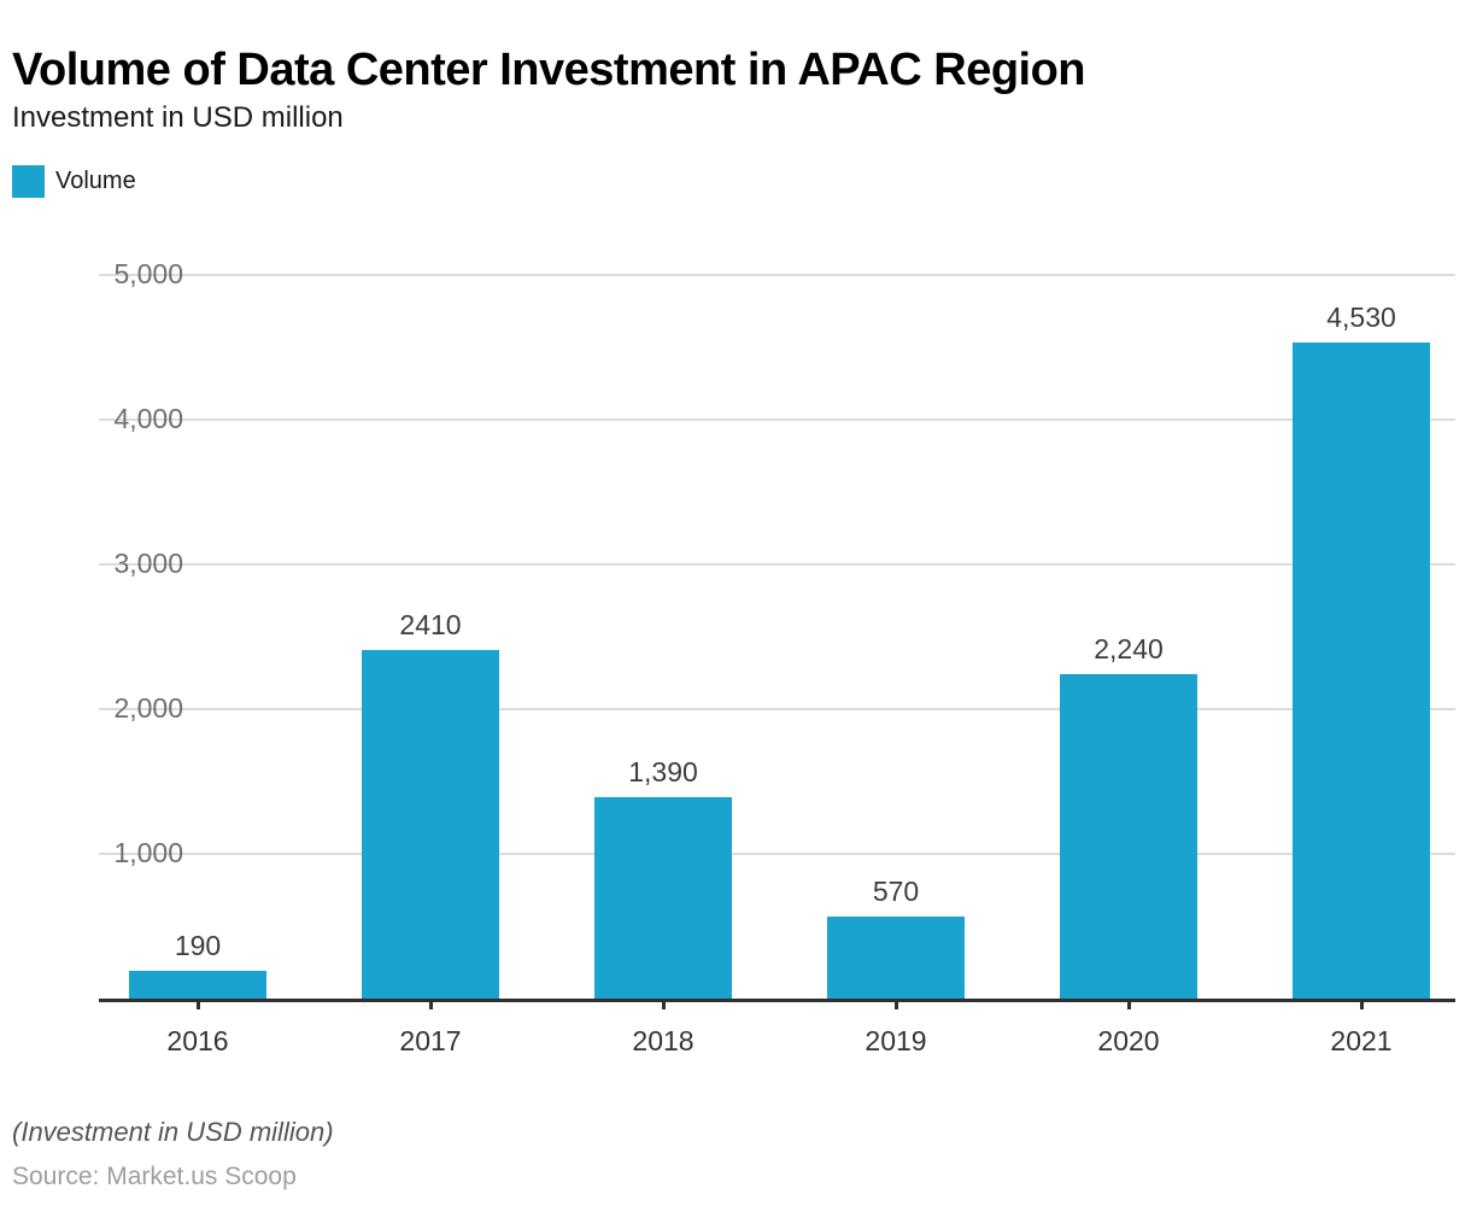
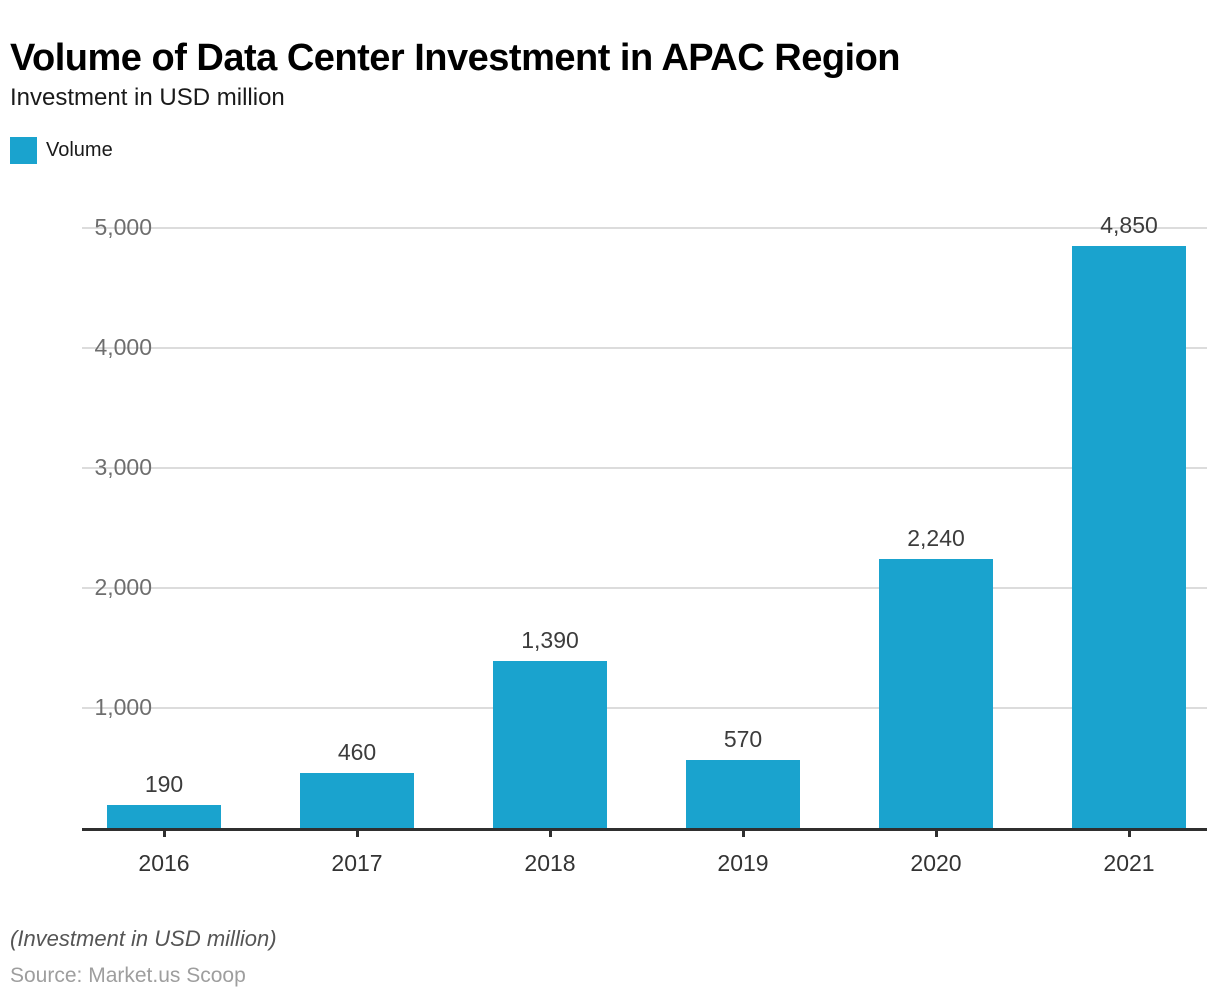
2017: 2410 -> 460
2021: 4,530 -> 4,850
